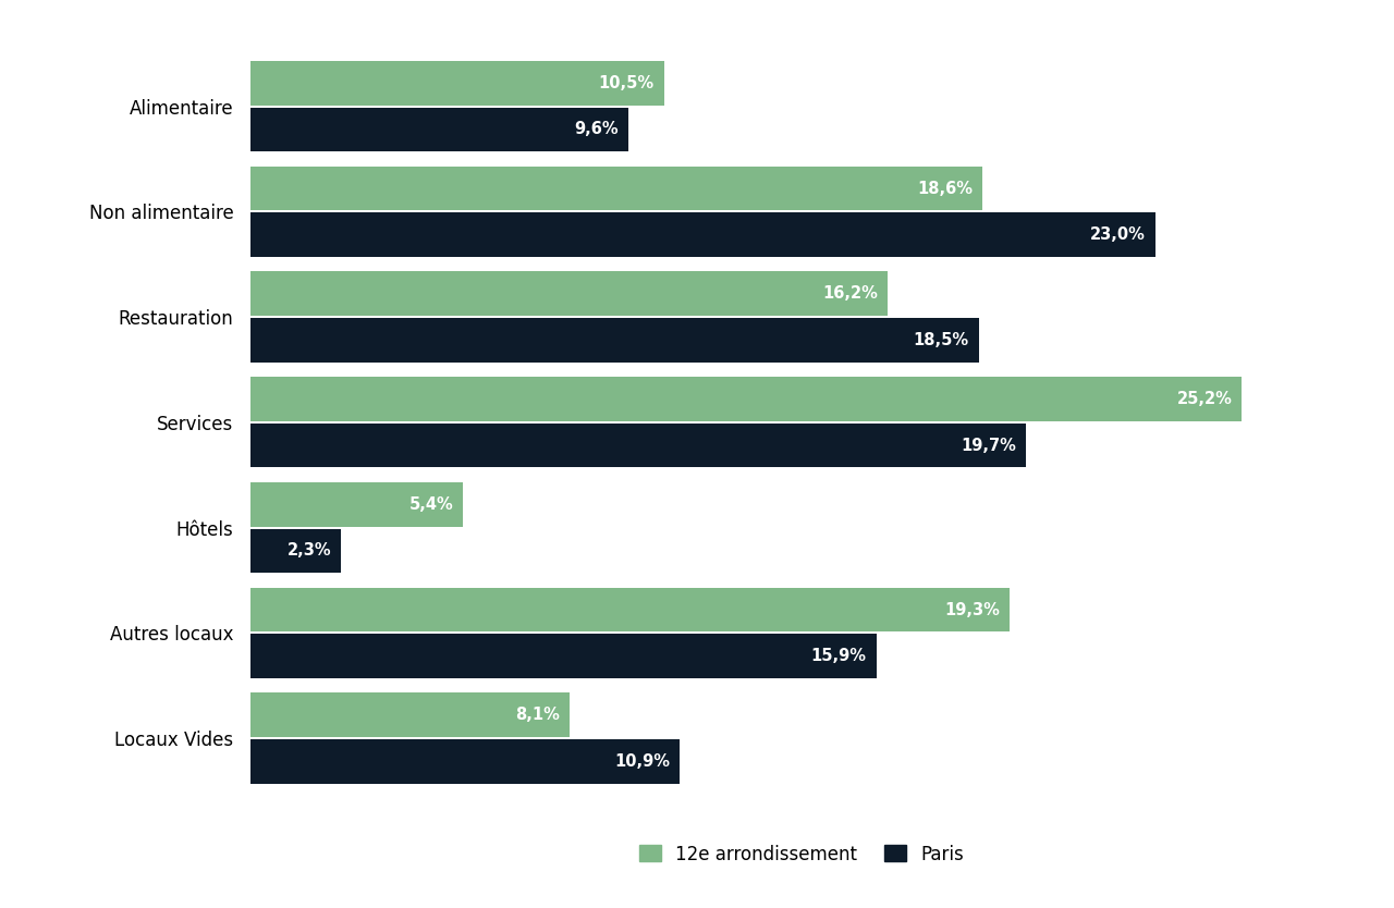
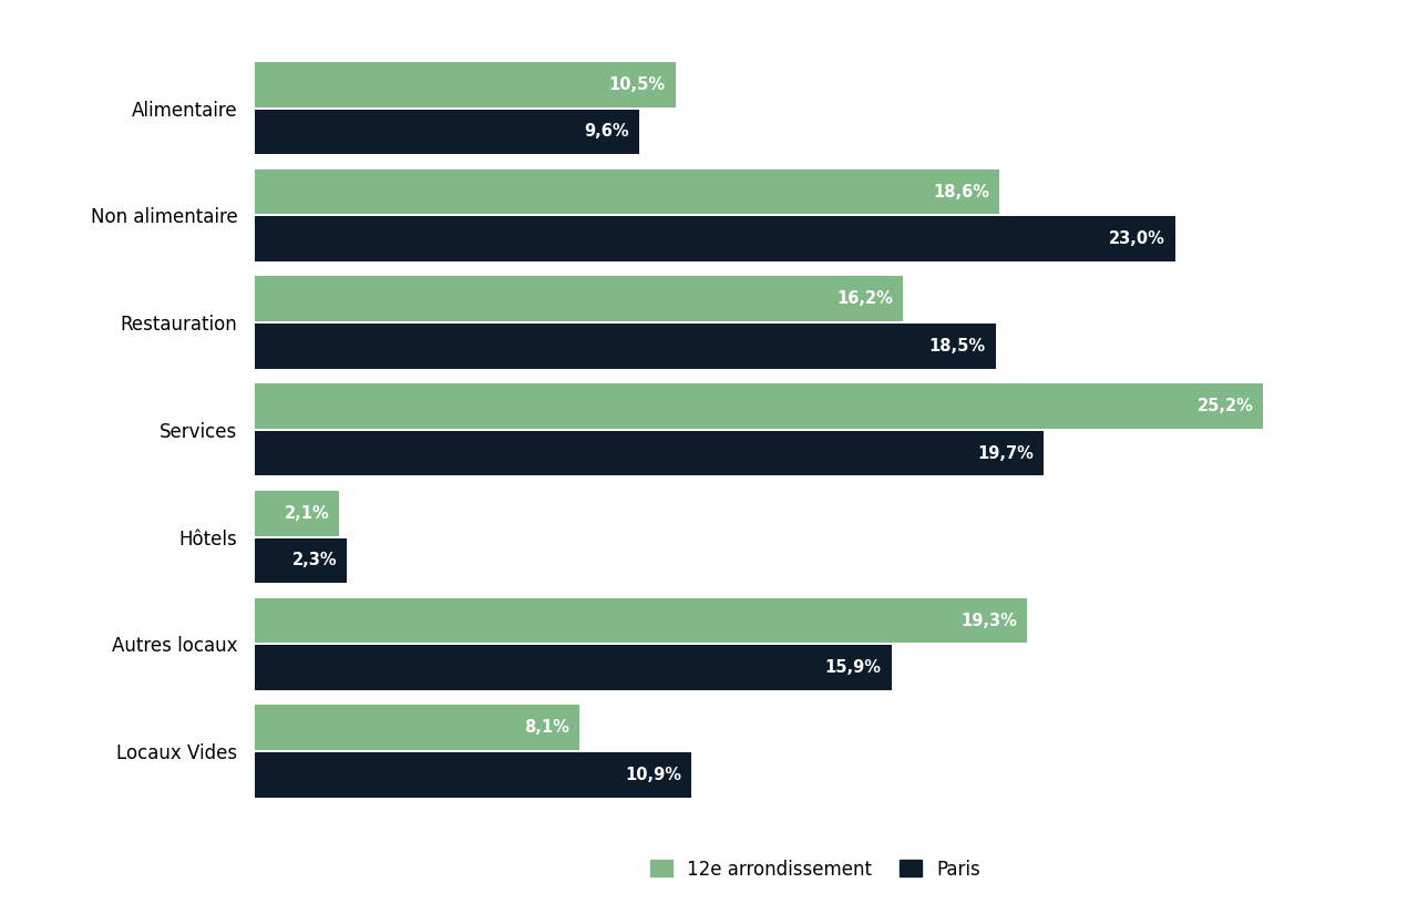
12e arrondissement/Hôtels: 5,4% -> 2,1%
